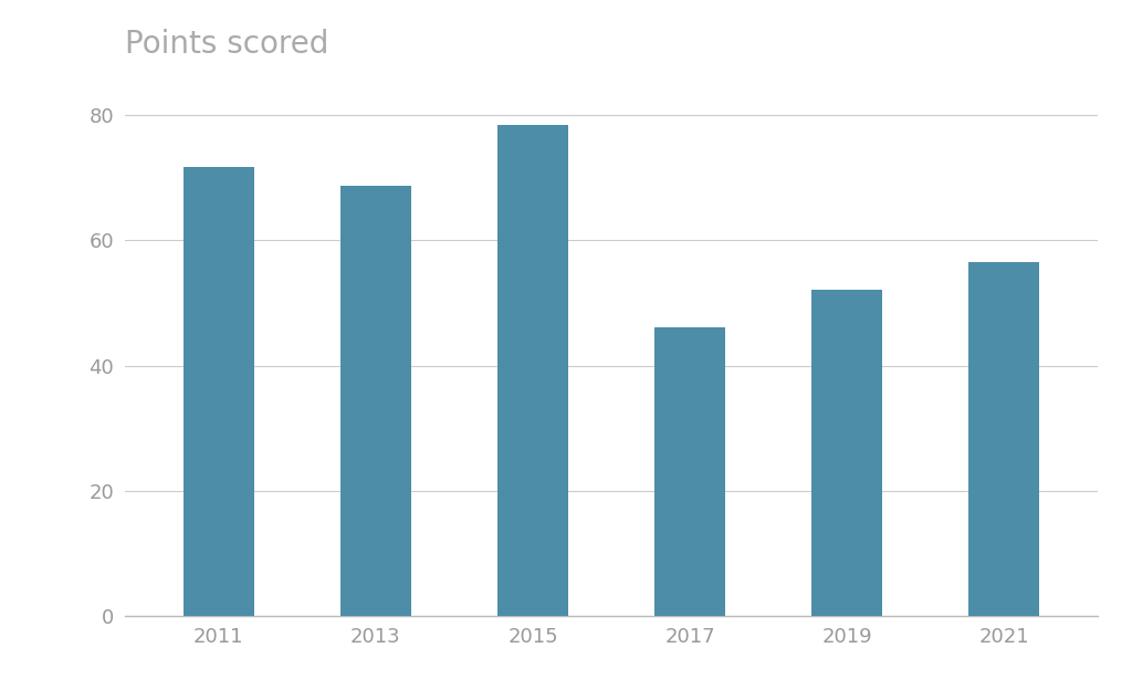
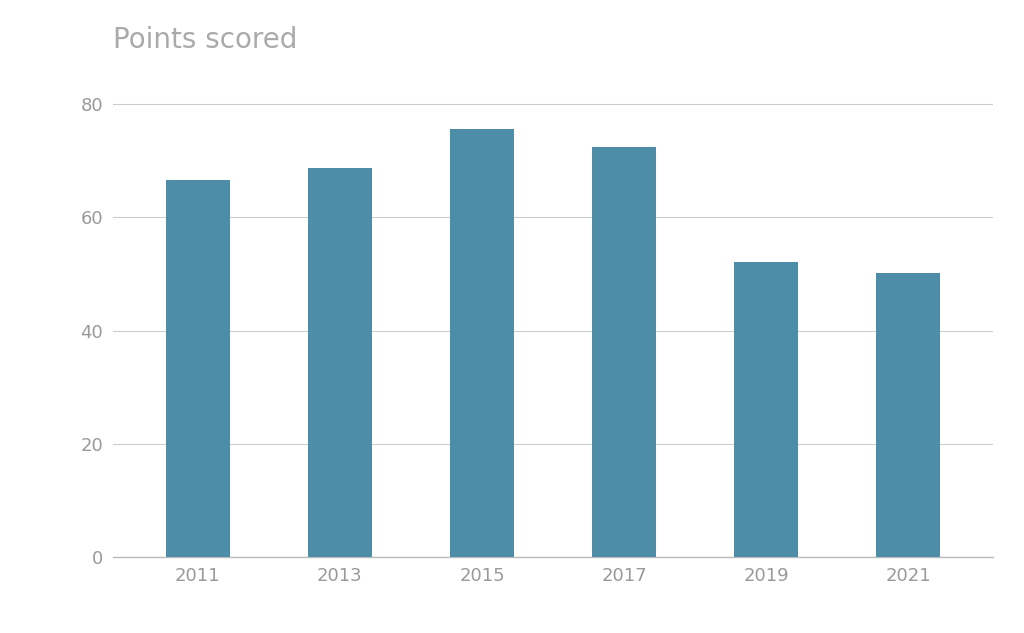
2011: 71.8 -> 66.7
2015: 78.4 -> 75.6
2017: 46.2 -> 72.5
2021: 56.6 -> 50.1
